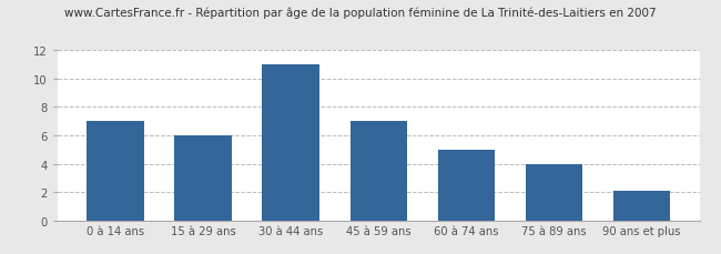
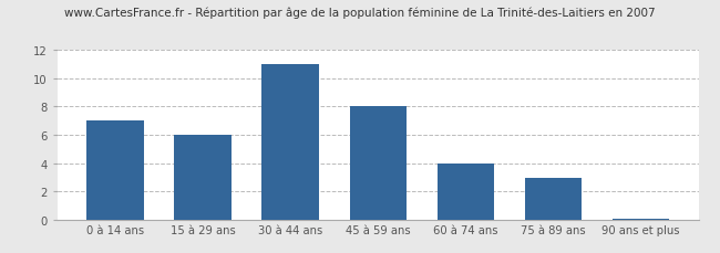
45 à 59 ans: 7.0 -> 8.0
60 à 74 ans: 5.0 -> 4.0
75 à 89 ans: 4.0 -> 3.0
90 ans et plus: 2.1 -> 0.1
